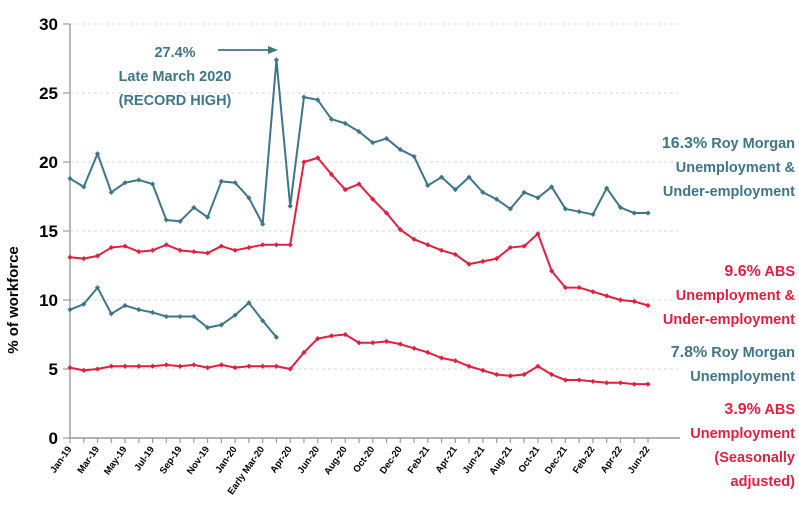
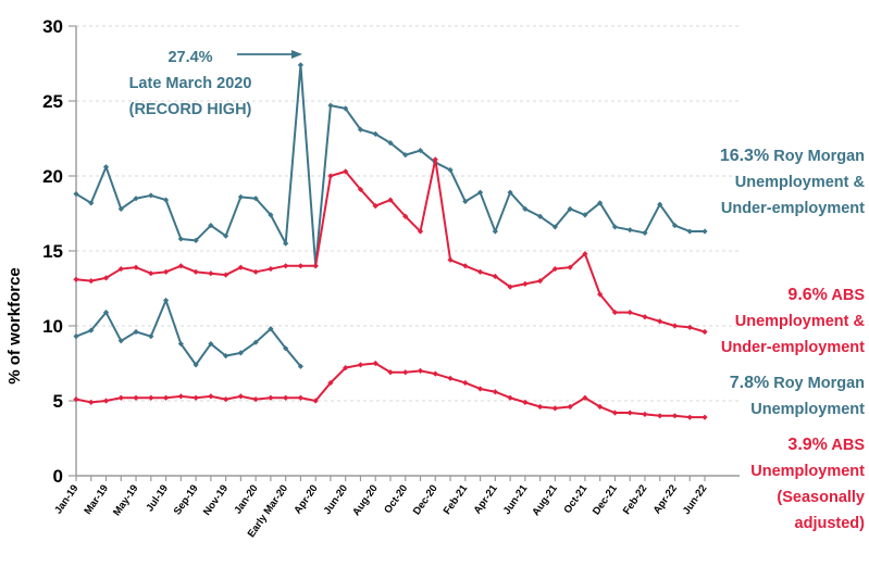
Roy Morgan Unemployment/Jul-19: 9.1 -> 11.7
Roy Morgan Unemployment/Sep-19: 8.8 -> 7.4
Roy Morgan Unemployment & Under-employment/Apr-20: 16.8 -> 14.0
ABS Unemployment & Under-employment/Dec-20: 15.1 -> 21.1
Roy Morgan Unemployment & Under-employment/Apr-21: 18.0 -> 16.3
